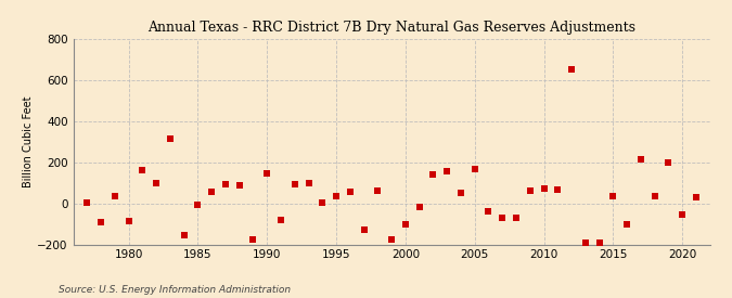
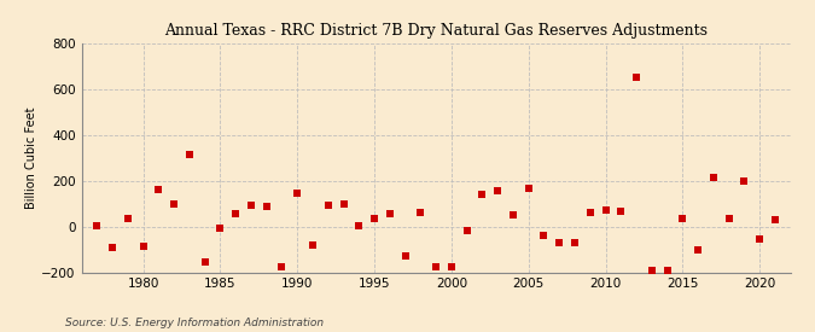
2000: -100 -> -180
